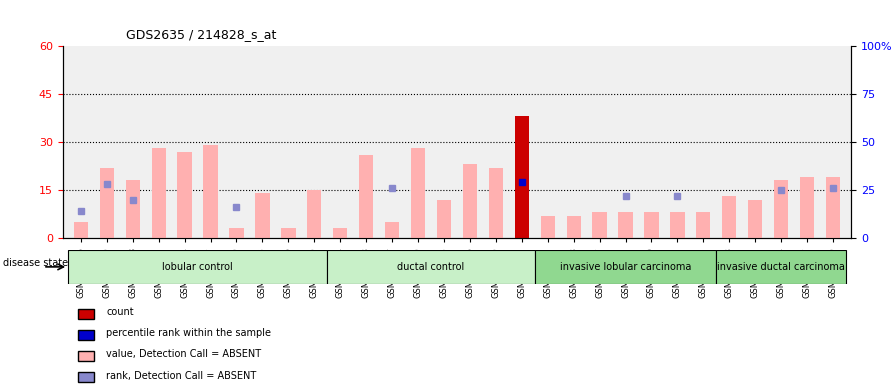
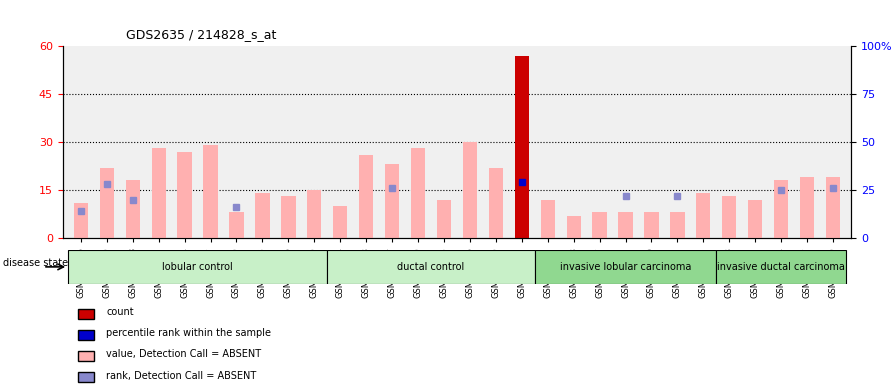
GSM134586: 5 -> 11
GSM134700: 3 -> 8
GSM134706: 3 -> 13
GSM134584: 3 -> 10
GSM134687: 5 -> 23
GSM134696: 23 -> 30
GSM134702: 38 -> 57
GSM134705: 7 -> 12
GSM134695: 8 -> 14
